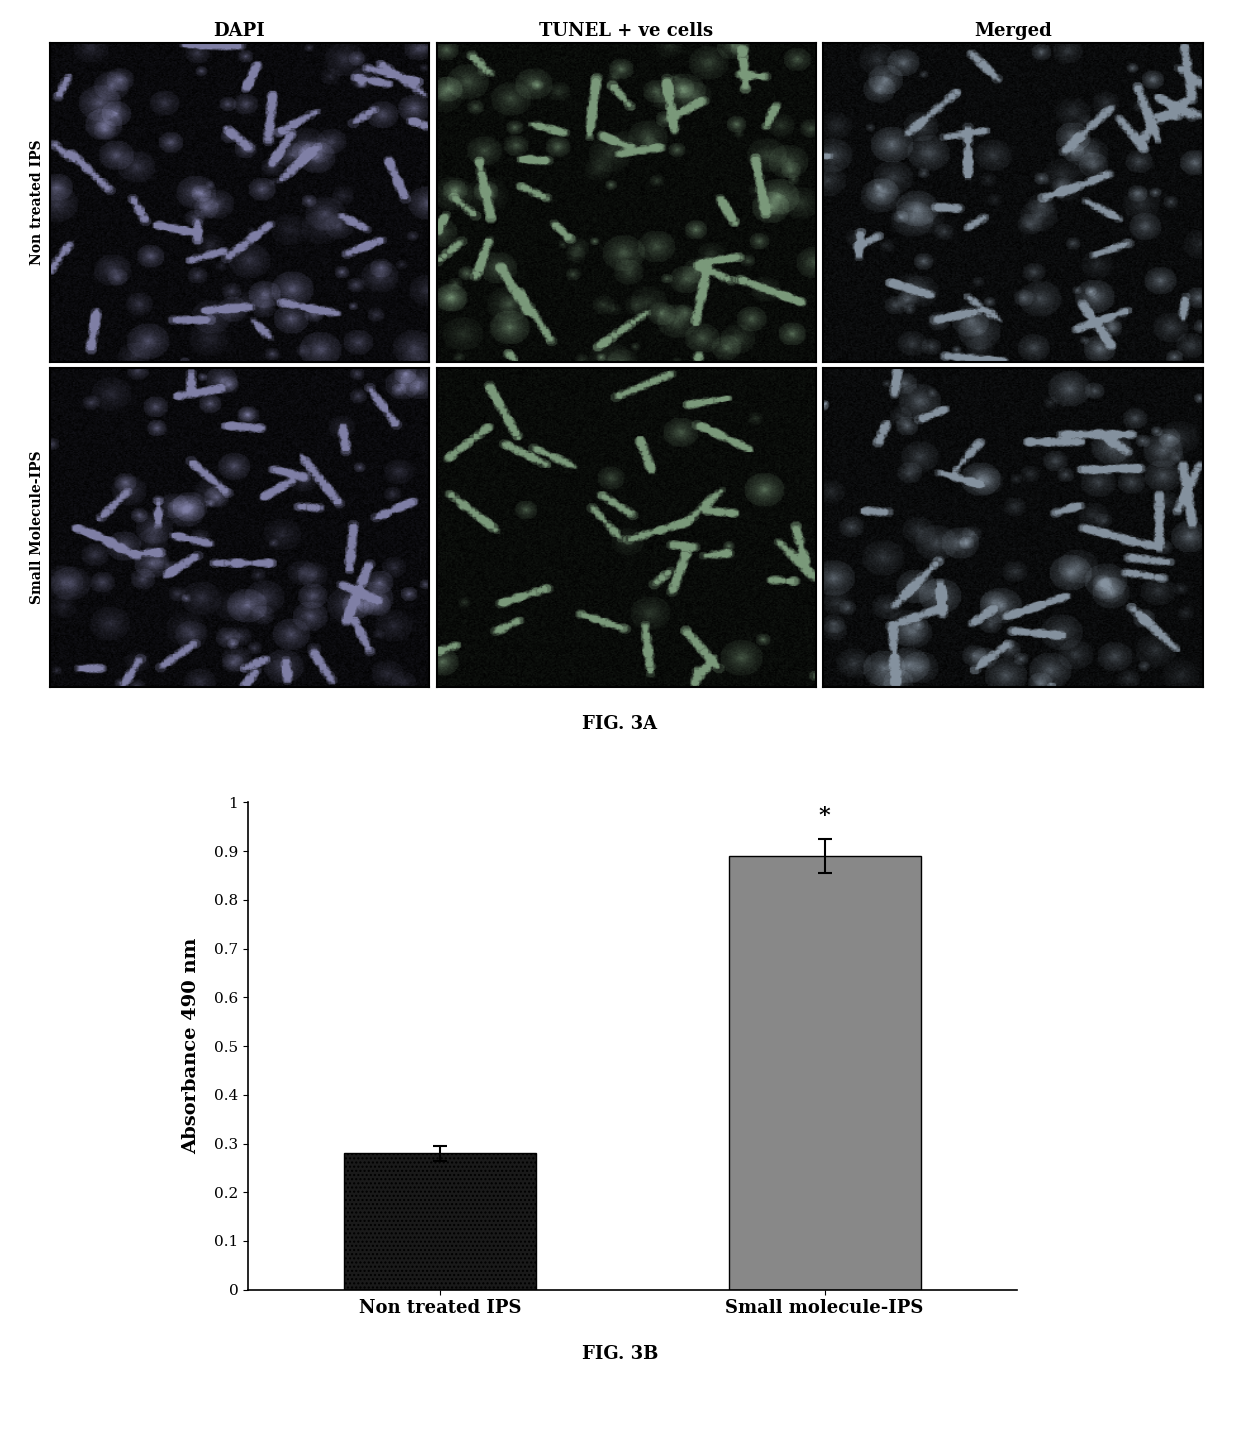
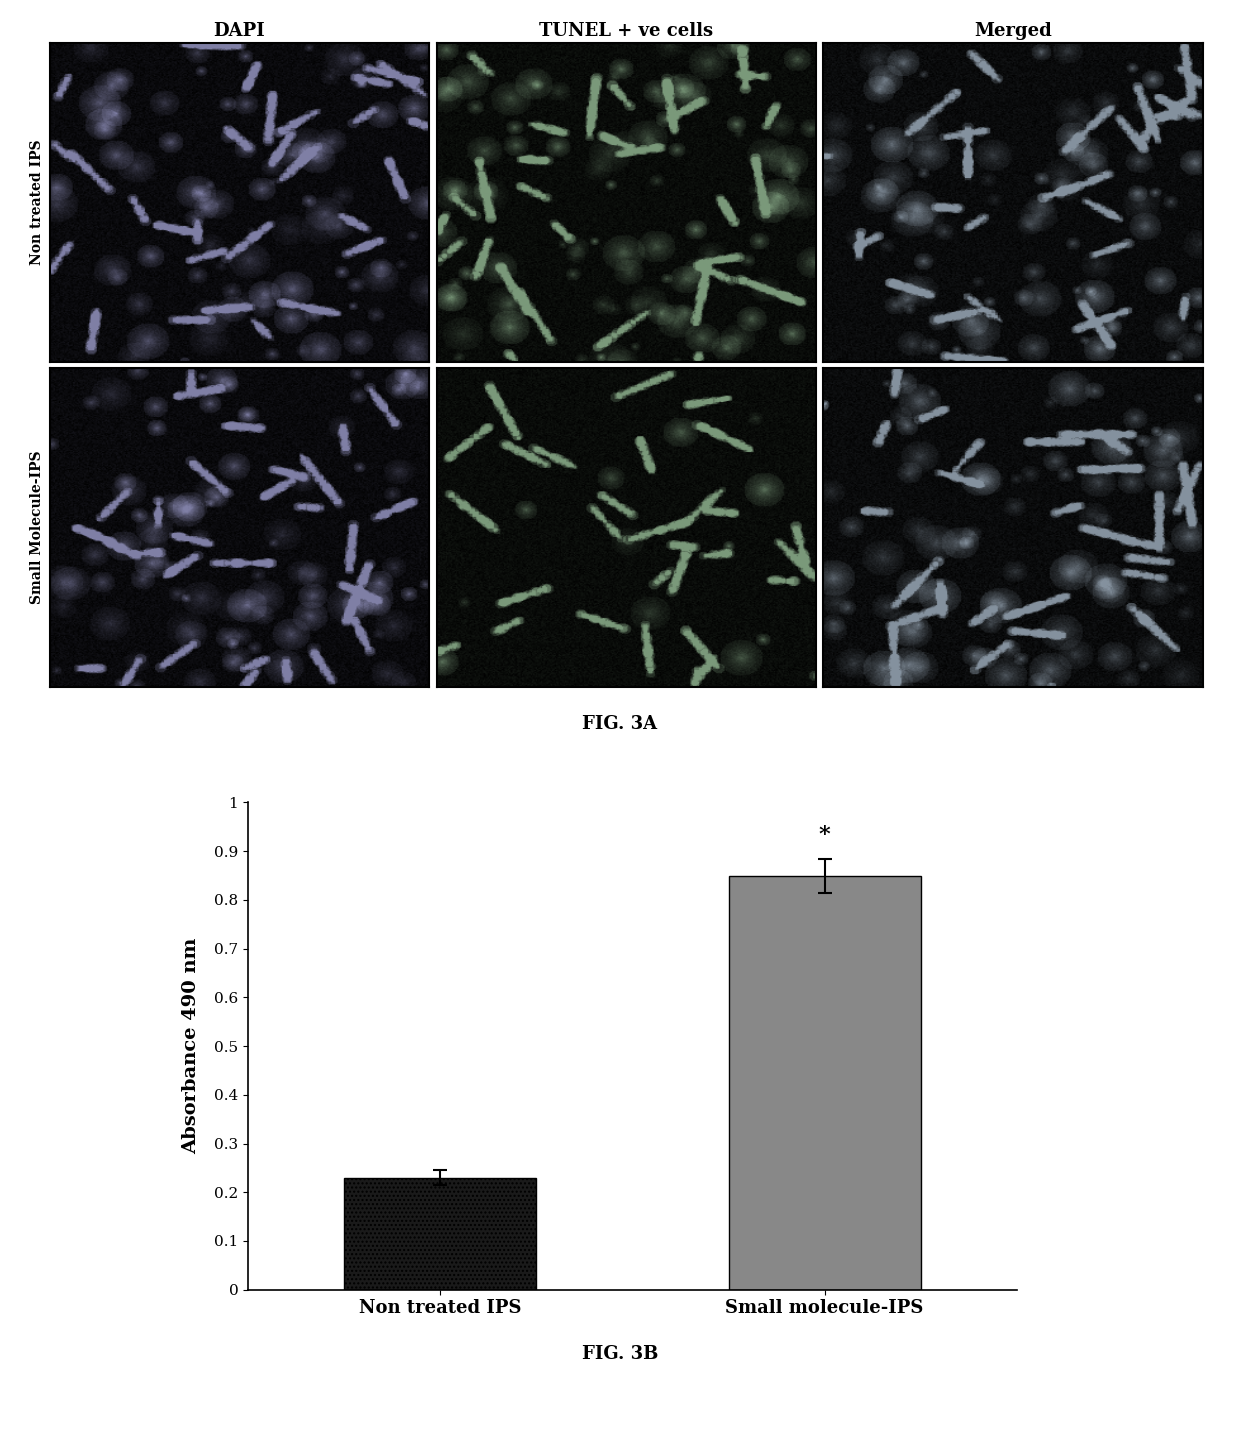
Non treated IPS: 0.28 -> 0.23
Small molecule-IPS: 0.89 -> 0.85
